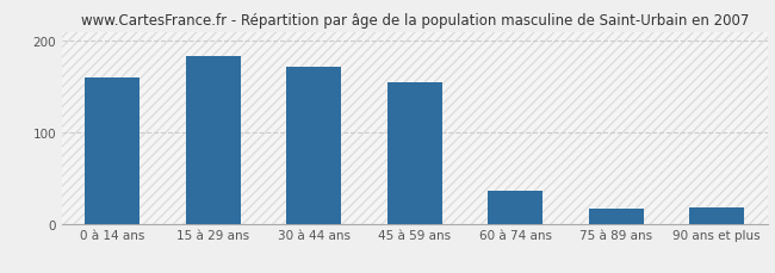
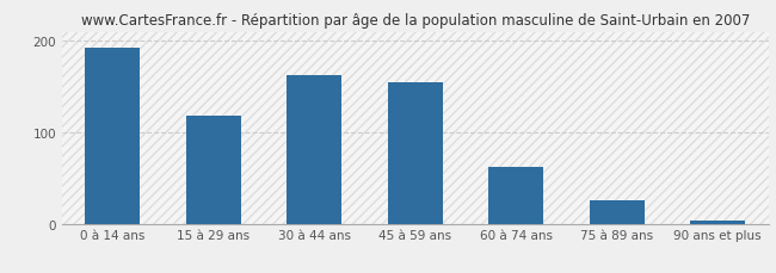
0 à 14 ans: 160 -> 193
15 à 29 ans: 184 -> 118
30 à 44 ans: 172 -> 163
60 à 74 ans: 36 -> 62
75 à 89 ans: 16 -> 25
90 ans et plus: 18 -> 4
